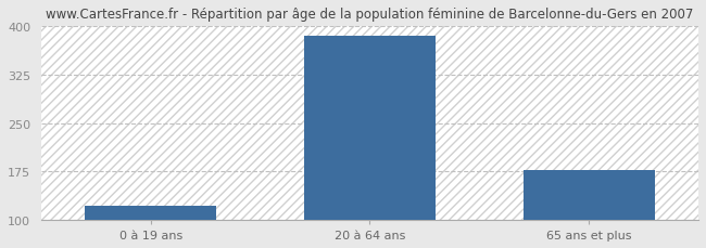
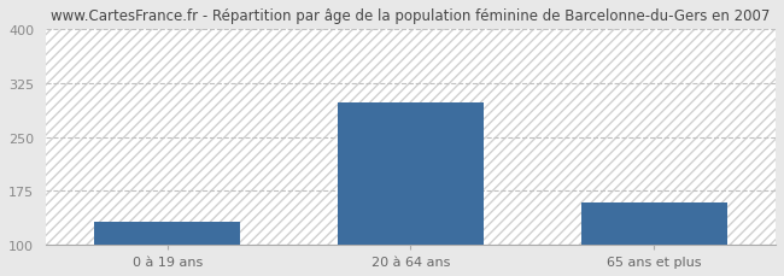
0 à 19 ans: 122 -> 132
20 à 64 ans: 385 -> 298
65 ans et plus: 178 -> 158
